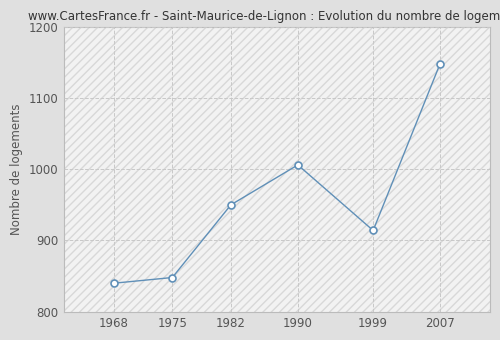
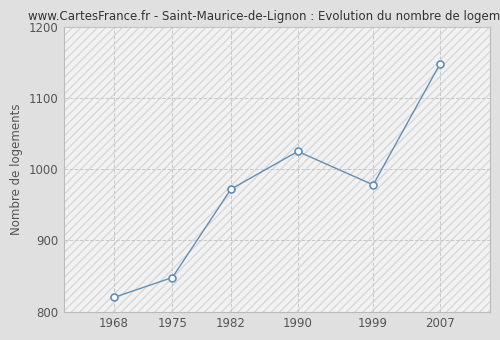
1968: 840 -> 820
1982: 950 -> 972
1990: 1006 -> 1025
1999: 914 -> 978
